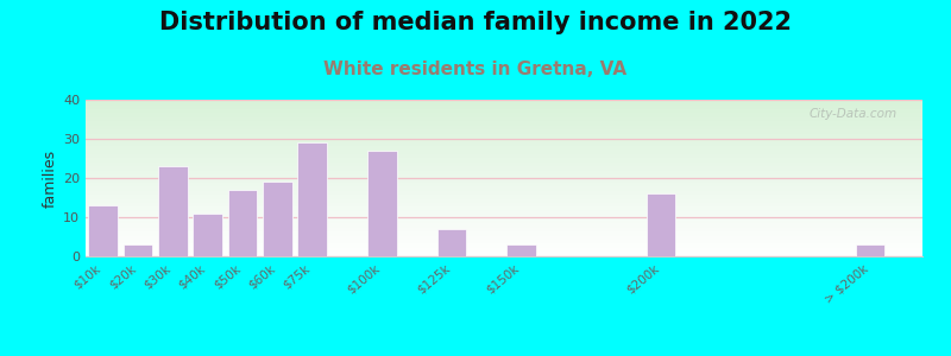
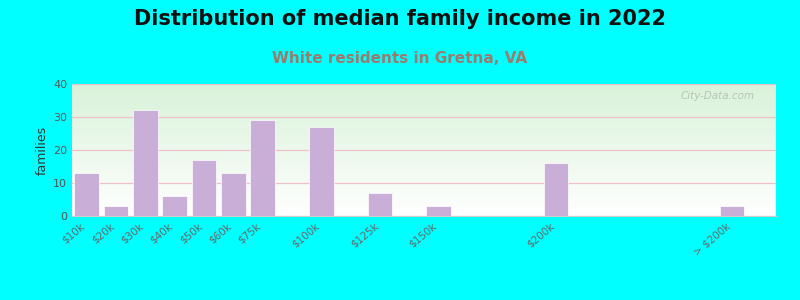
$30k: 23 -> 32
$40k: 11 -> 6
$60k: 19 -> 13
